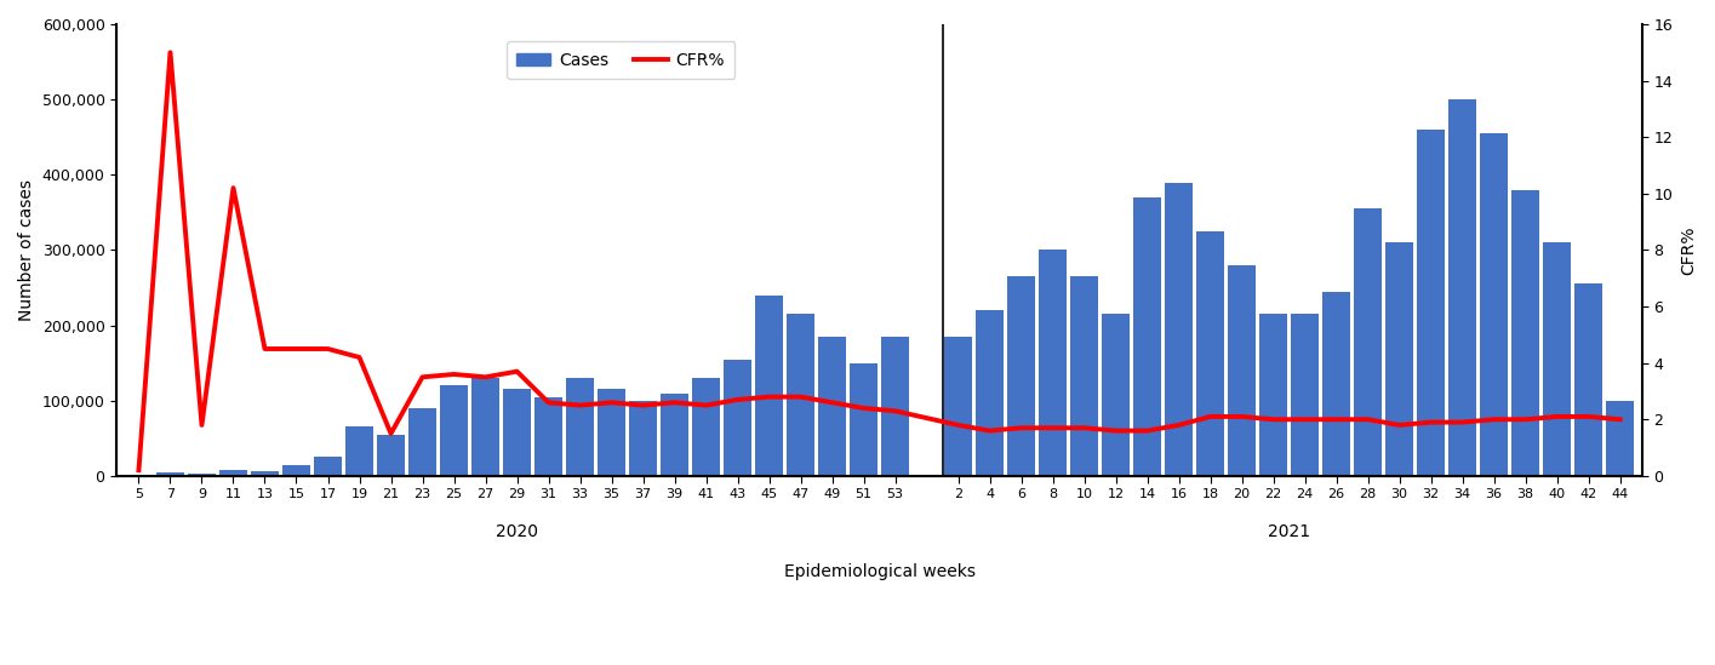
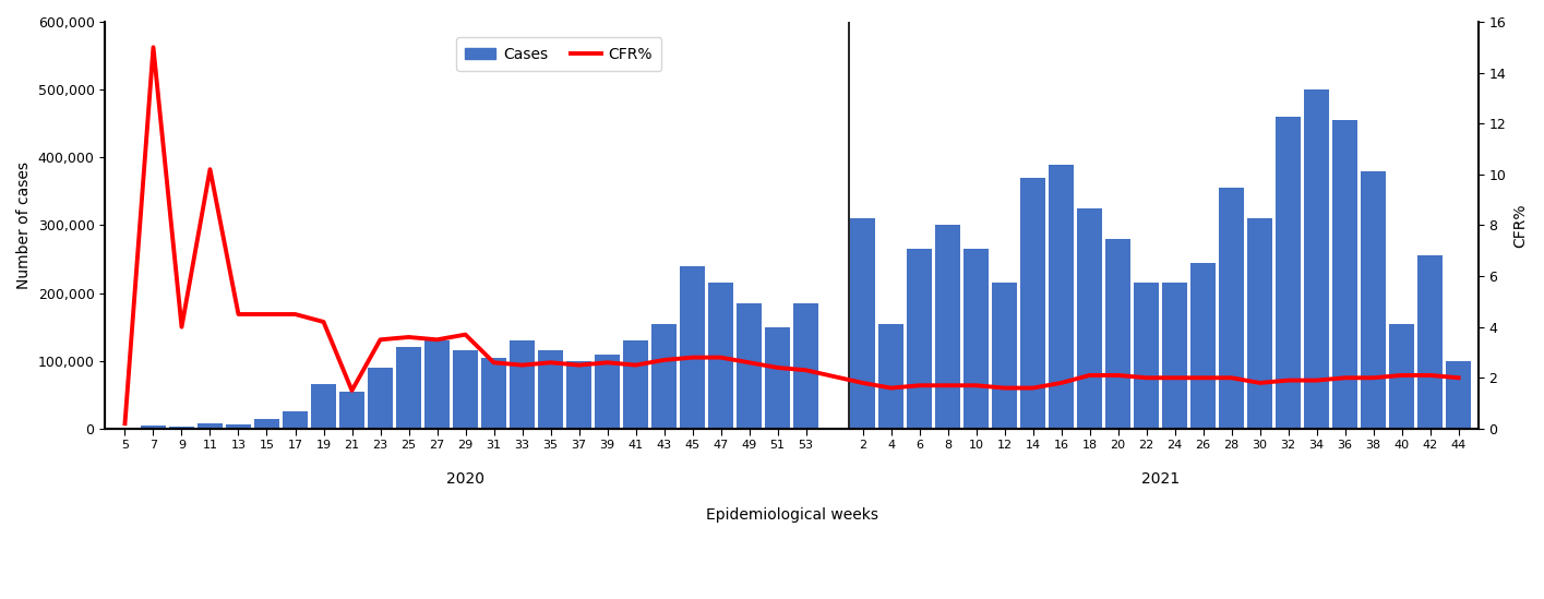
CFR%/9: 1.8 -> 4.0
Cases/2: 185,000 -> 310,000
Cases/4: 220,000 -> 154,000
Cases/40: 310,000 -> 154,000
